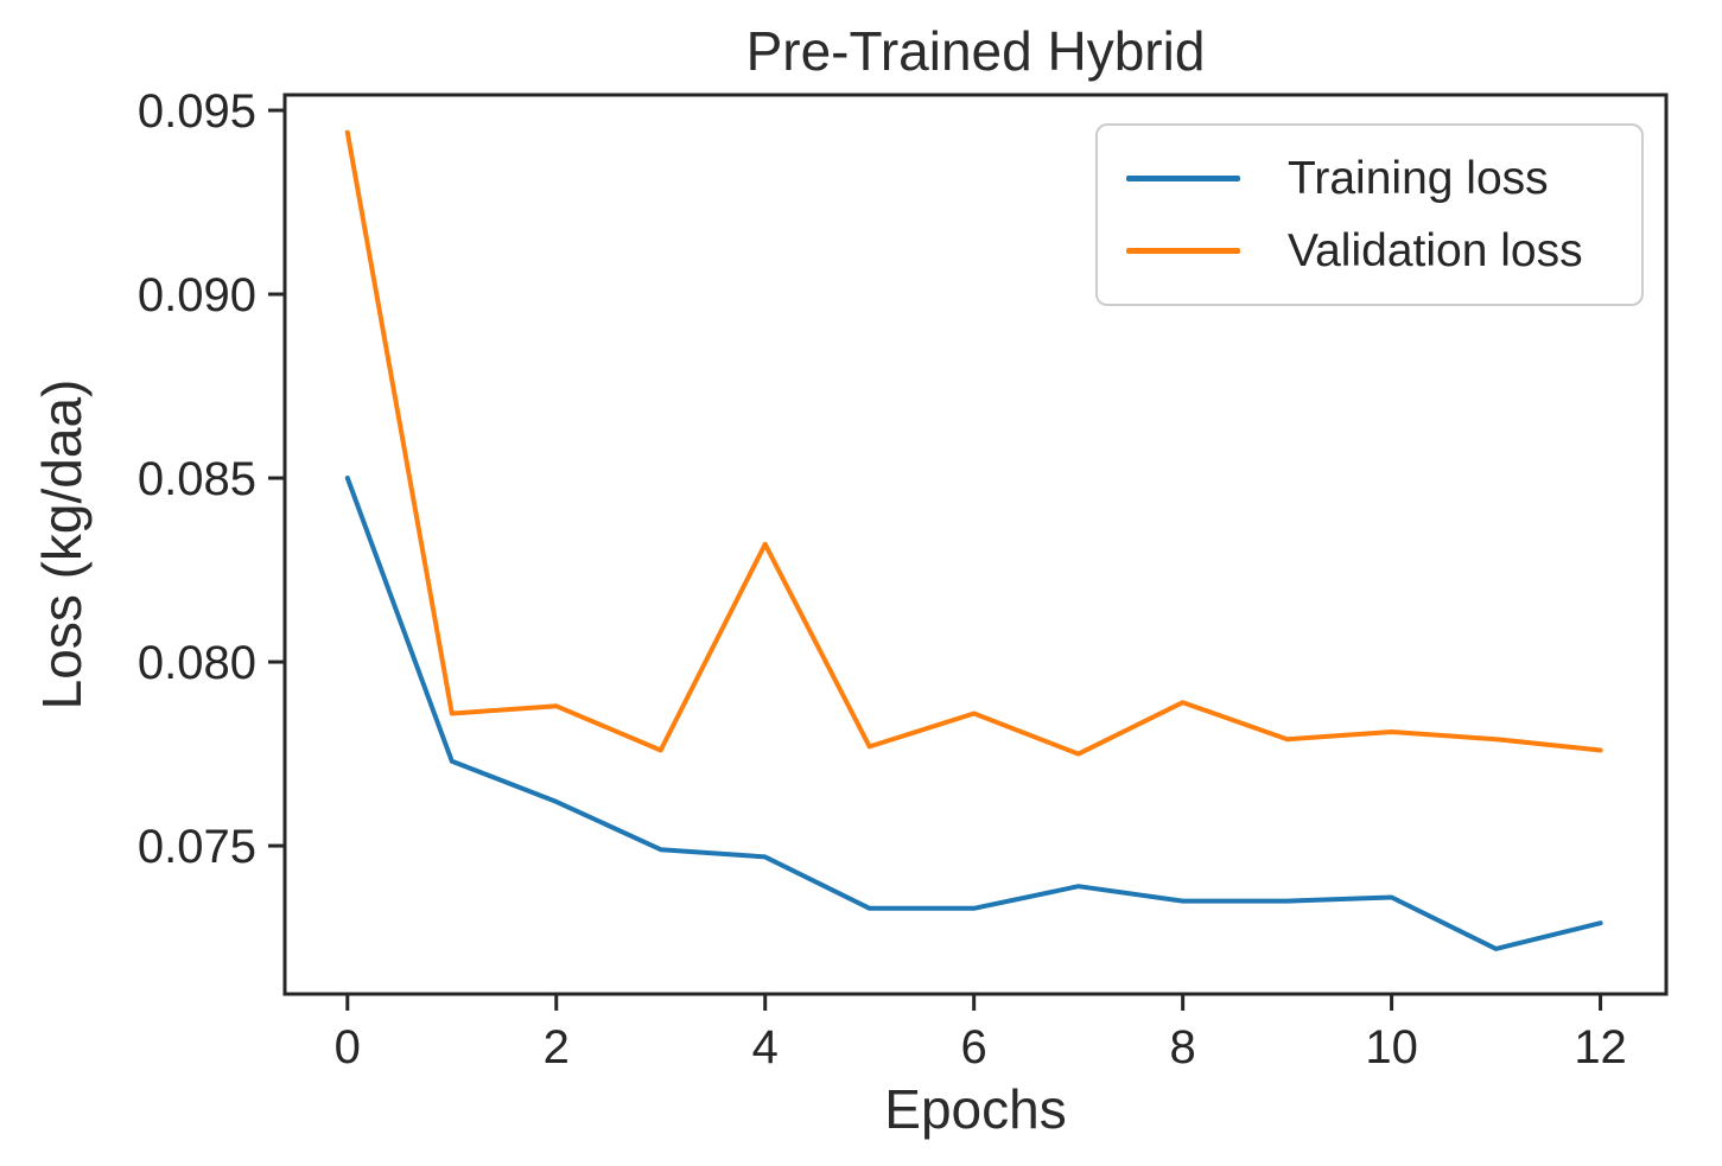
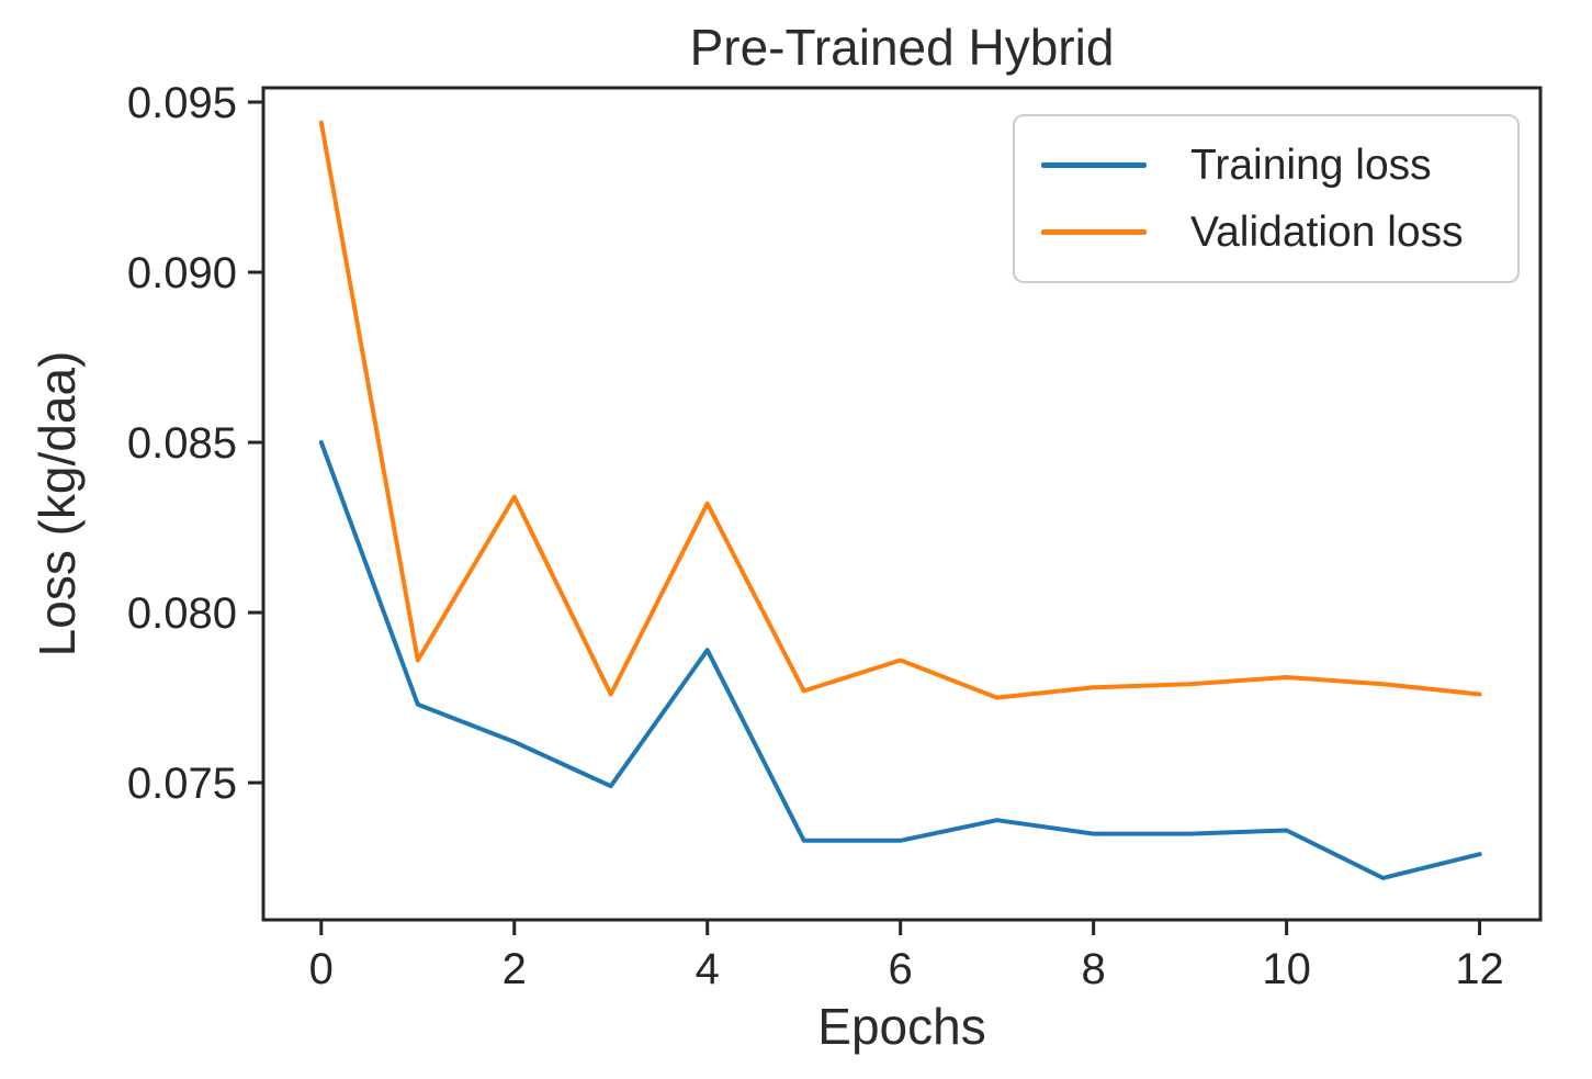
Validation loss/2: 0.0788 -> 0.0834
Training loss/4: 0.0747 -> 0.0789
Validation loss/8: 0.0789 -> 0.0778
